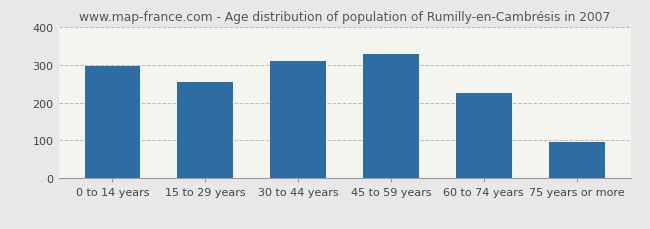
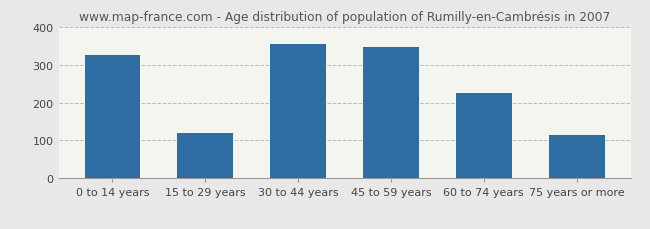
0 to 14 years: 297 -> 325
15 to 29 years: 255 -> 120
30 to 44 years: 310 -> 355
45 to 59 years: 328 -> 345
75 years or more: 97 -> 115
